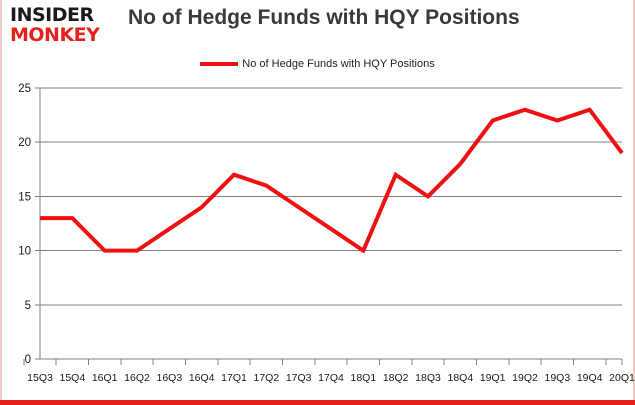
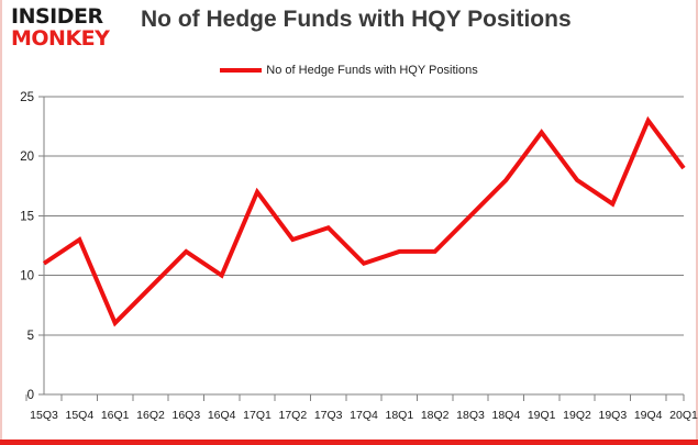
15Q3: 13 -> 11
16Q1: 10 -> 6
16Q2: 10 -> 9
16Q4: 14 -> 10
17Q2: 16 -> 13
17Q4: 12 -> 11
18Q1: 10 -> 12
18Q2: 17 -> 12
19Q2: 23 -> 18
19Q3: 22 -> 16
